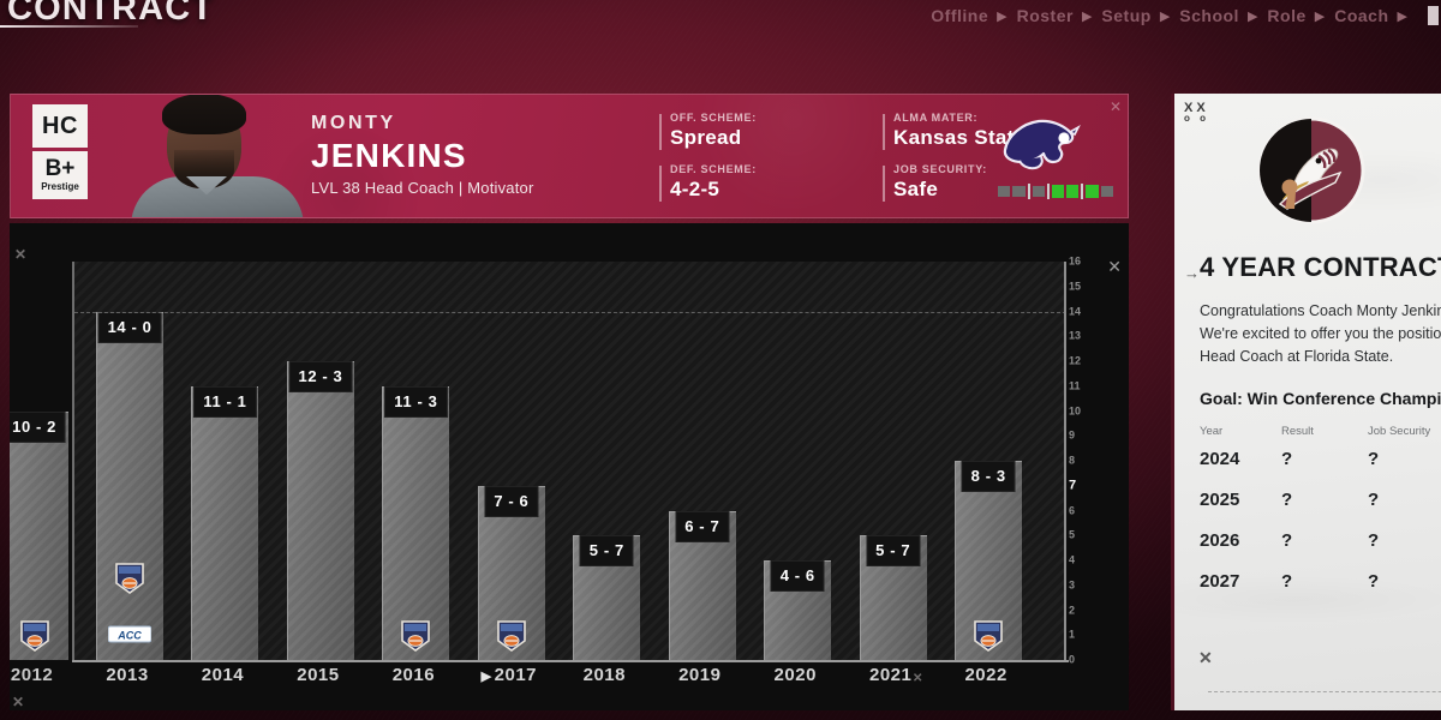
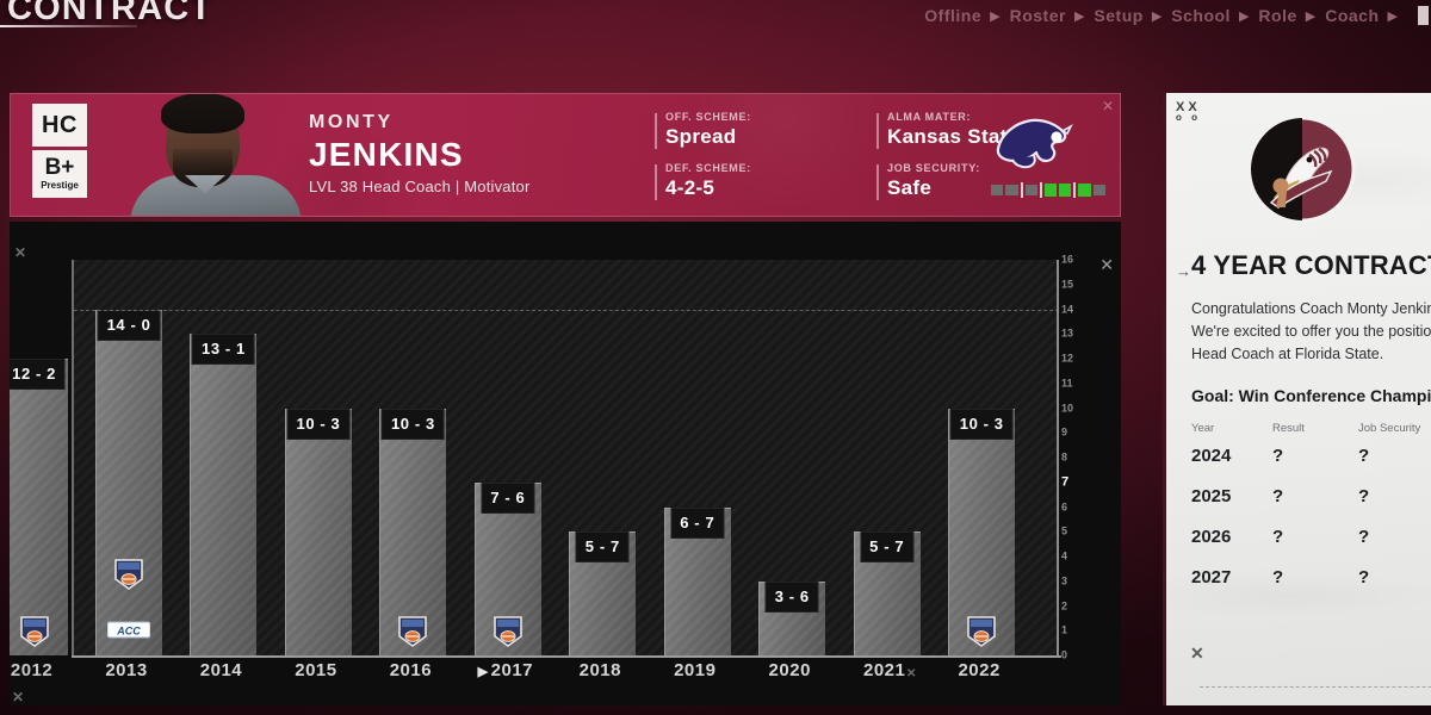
2012: 10 -> 12
2014: 11 -> 13
2015: 12 -> 10
2016: 11 -> 10
2020: 4 -> 3
2022: 8 -> 10
